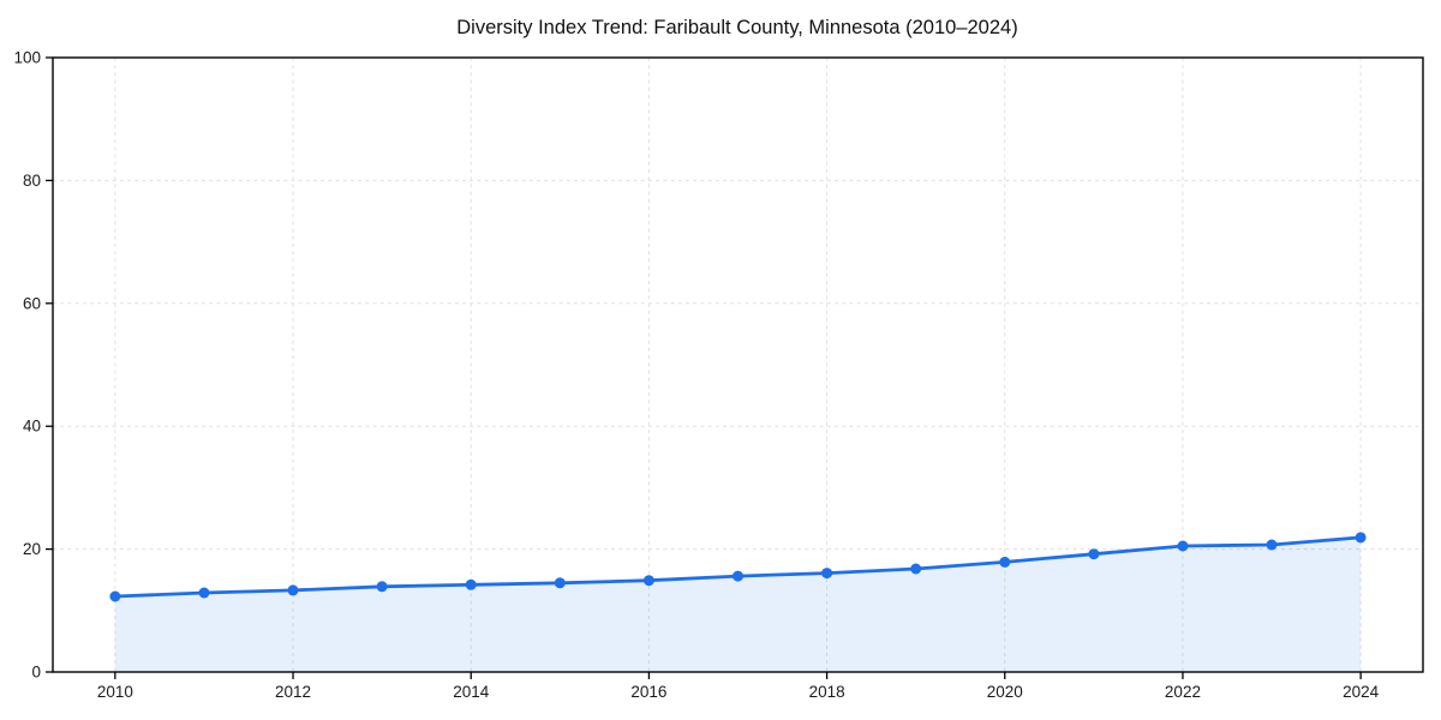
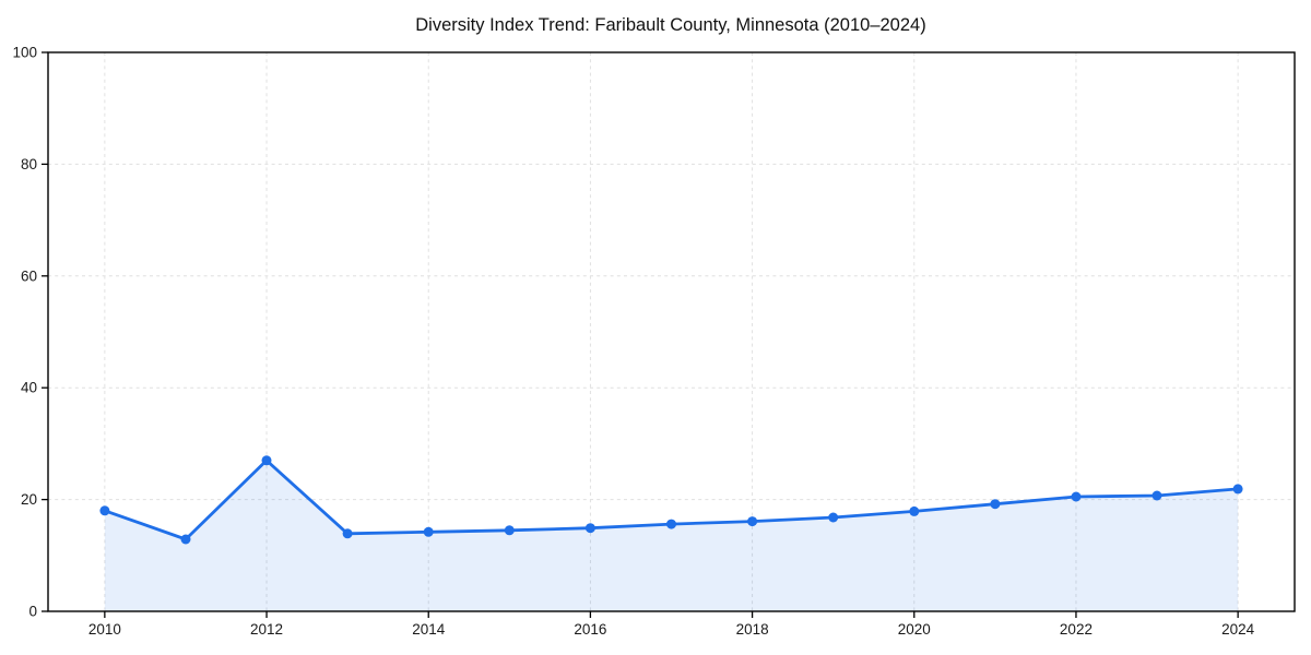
2010: 12 -> 18
2012: 13 -> 27
